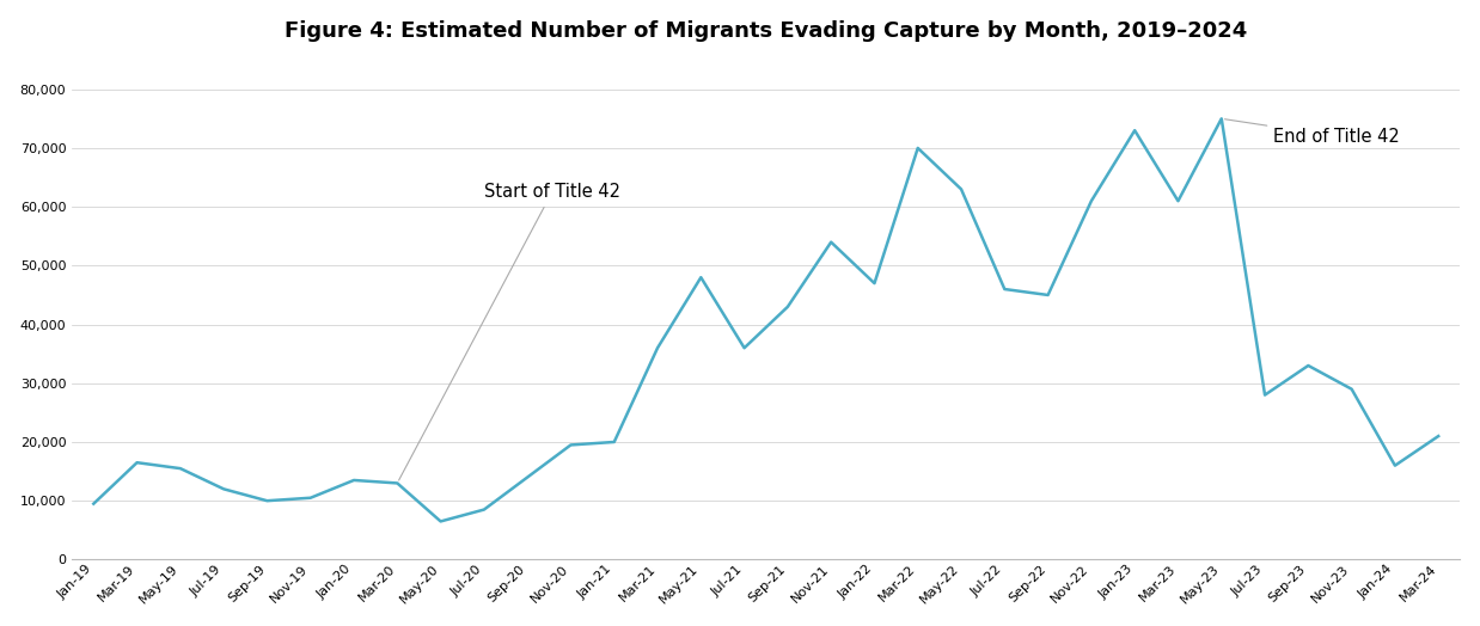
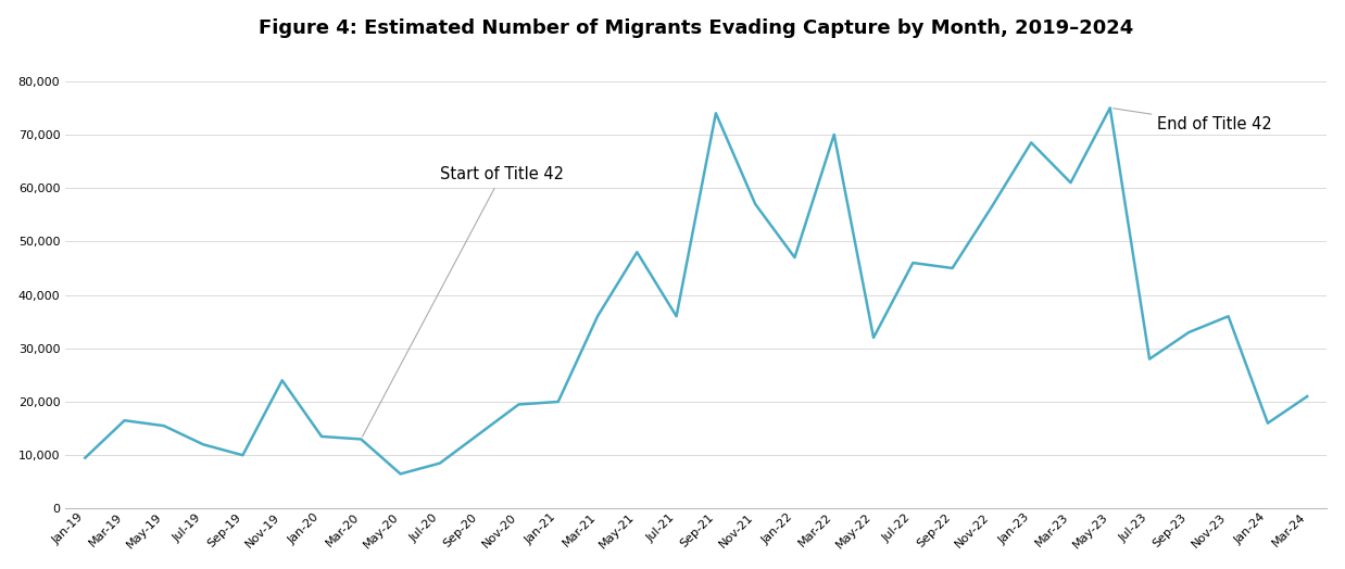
Nov-19: 10,500 -> 24,000
Sep-21: 43,000 -> 74,000
Nov-21: 54,000 -> 57,000
May-22: 63,000 -> 32,000
Nov-22: 61,000 -> 56,500
Jan-23: 73,000 -> 68,500
Nov-23: 29,000 -> 36,000
